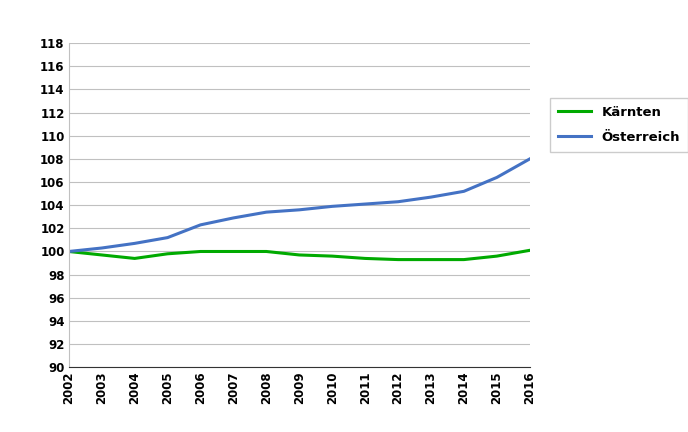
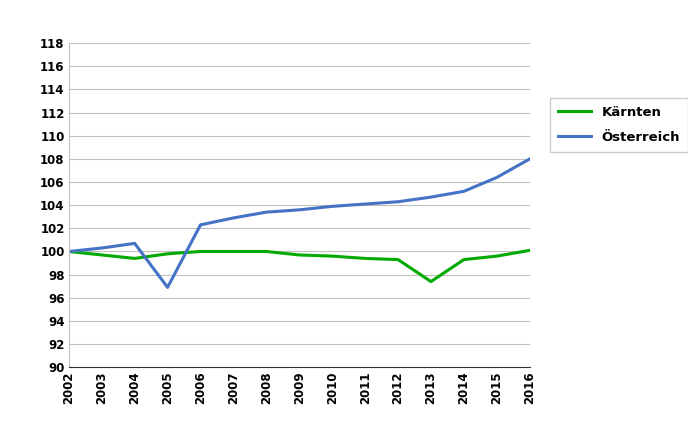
Österreich/2005: 101.2 -> 96.9
Kärnten/2013: 99.3 -> 97.4
